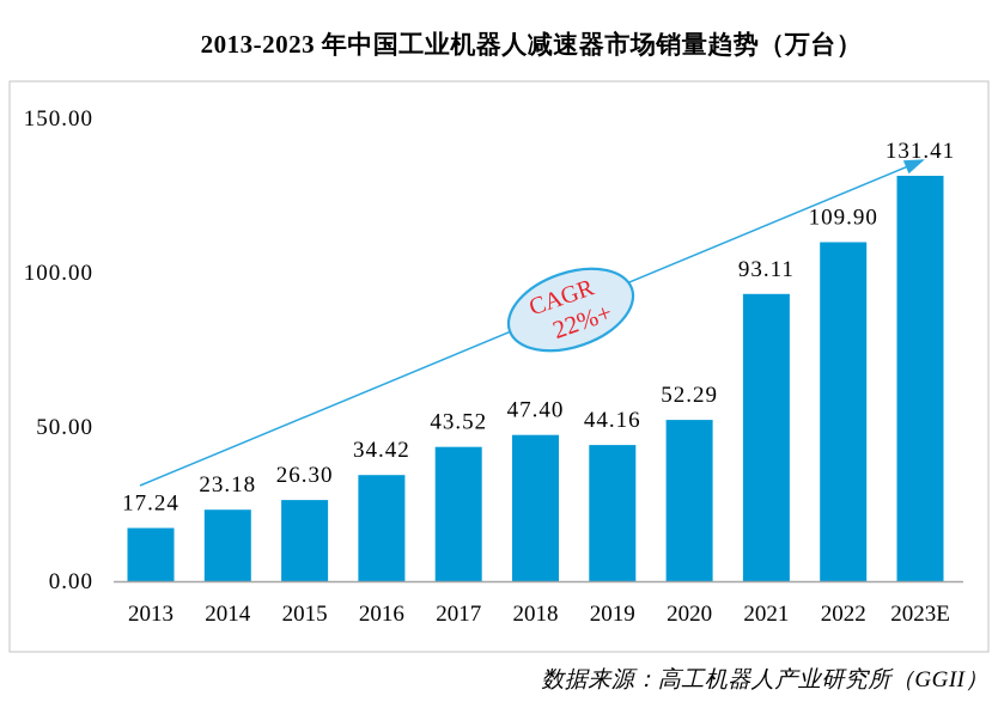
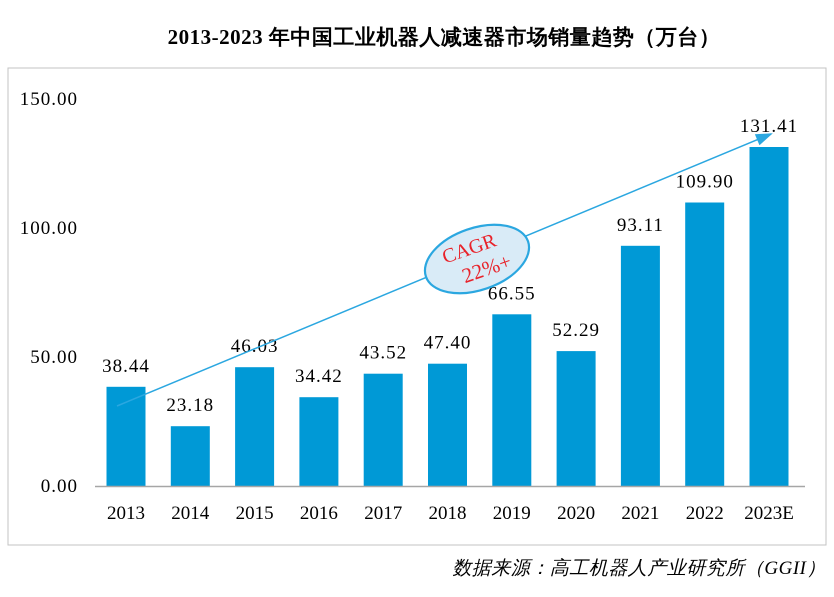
2013: 17.24 -> 38.44
2015: 26.30 -> 46.03
2019: 44.16 -> 66.55
